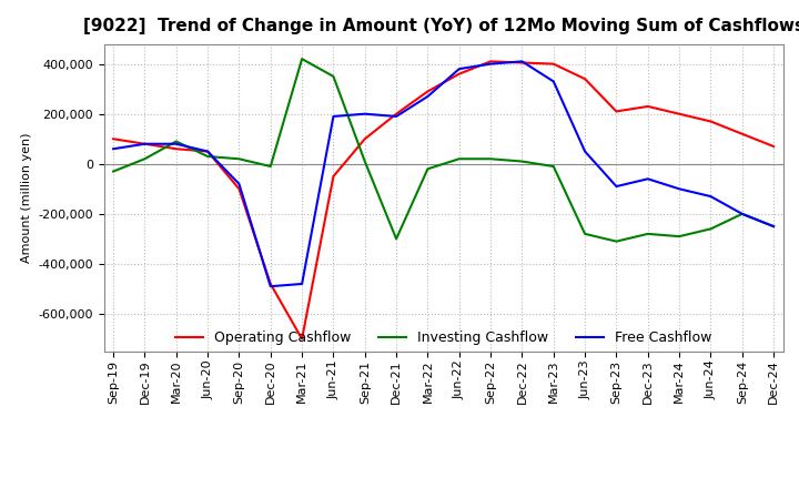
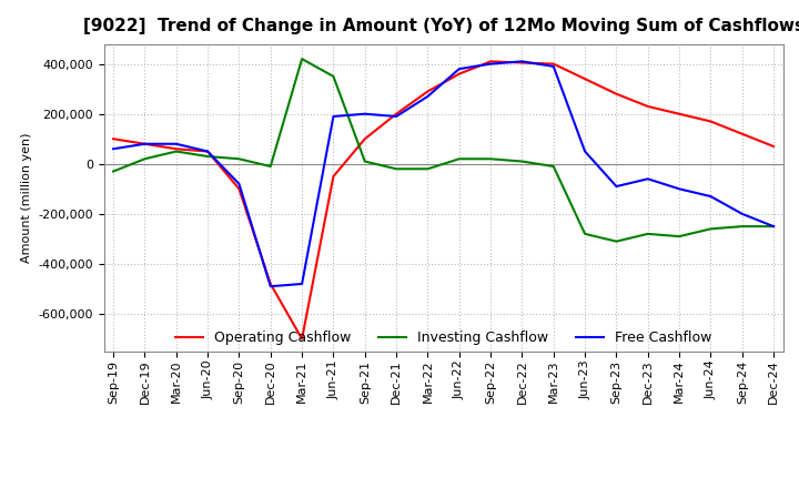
Investing Cashflow/Mar-20: 90,000 -> 50,000
Investing Cashflow/Dec-21: -300,000 -> -20,000
Free Cashflow/Mar-23: 330,000 -> 390,000
Operating Cashflow/Sep-23: 210,000 -> 280,000
Investing Cashflow/Sep-24: -200,000 -> -250,000
